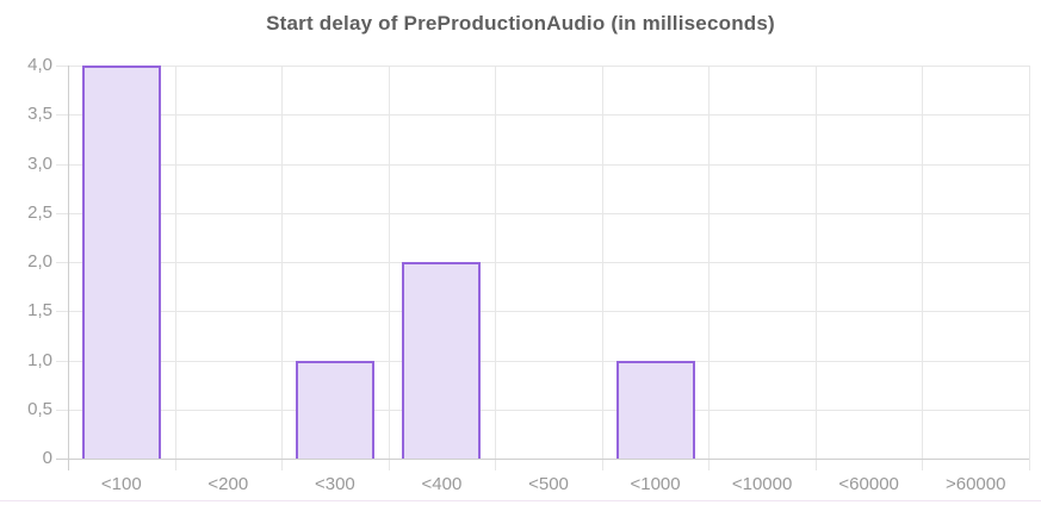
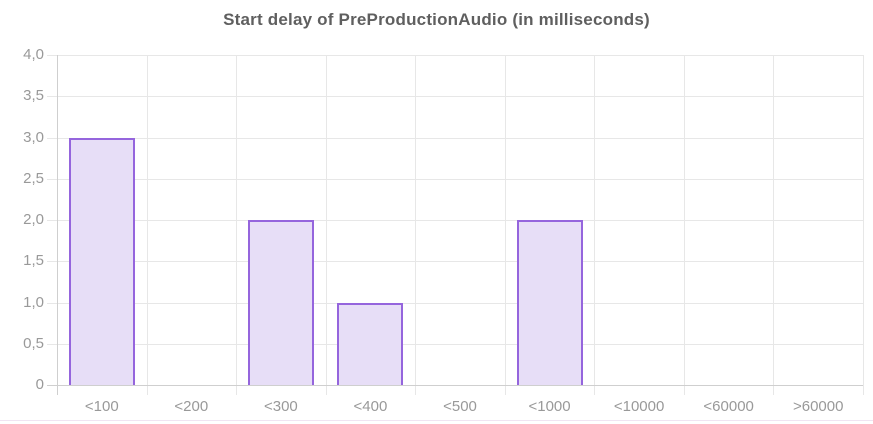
<100: 4 -> 3
<300: 1 -> 2
<400: 2 -> 1
<1000: 1 -> 2
